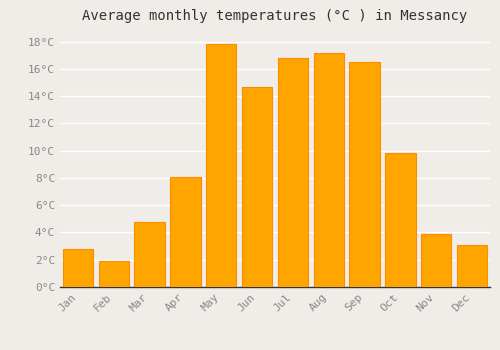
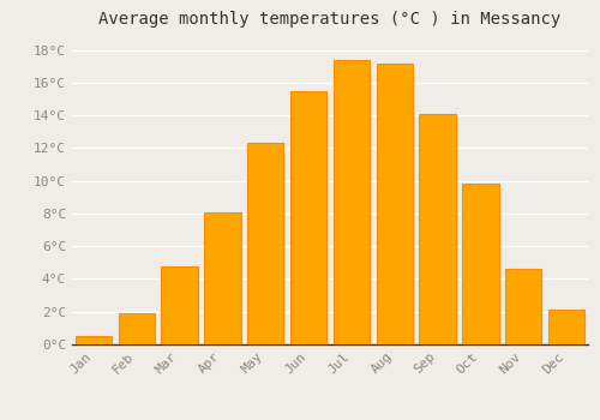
Jan: 2.8°C -> 0.5°C
May: 17.8°C -> 12.3°C
Jun: 14.7°C -> 15.5°C
Jul: 16.8°C -> 17.4°C
Sep: 16.5°C -> 14.1°C
Nov: 3.9°C -> 4.6°C
Dec: 3.1°C -> 2.1°C
